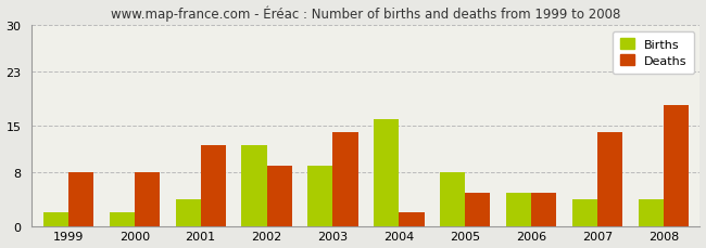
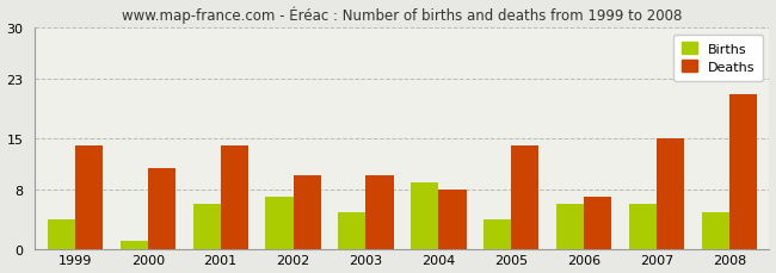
Births/1999: 2 -> 4
Deaths/1999: 8 -> 14
Births/2000: 2 -> 1
Deaths/2000: 8 -> 11
Births/2001: 4 -> 6
Deaths/2001: 12 -> 14
Births/2002: 12 -> 7
Deaths/2002: 9 -> 10
Births/2003: 9 -> 5
Deaths/2003: 14 -> 10
Births/2004: 16 -> 9
Deaths/2004: 2 -> 8
Births/2005: 8 -> 4
Deaths/2005: 5 -> 14
Births/2006: 5 -> 6
Deaths/2006: 5 -> 7
Births/2007: 4 -> 6
Deaths/2007: 14 -> 15
Births/2008: 4 -> 5
Deaths/2008: 18 -> 21
